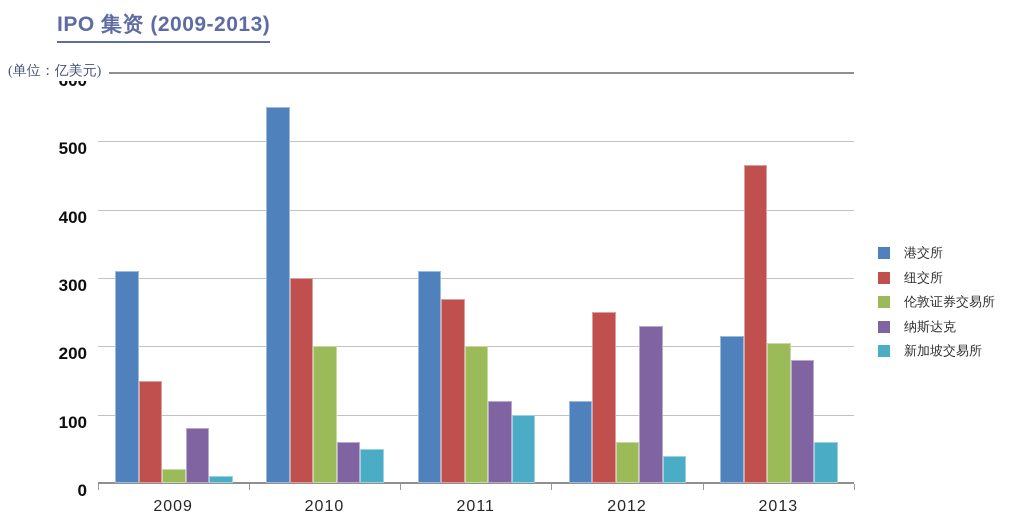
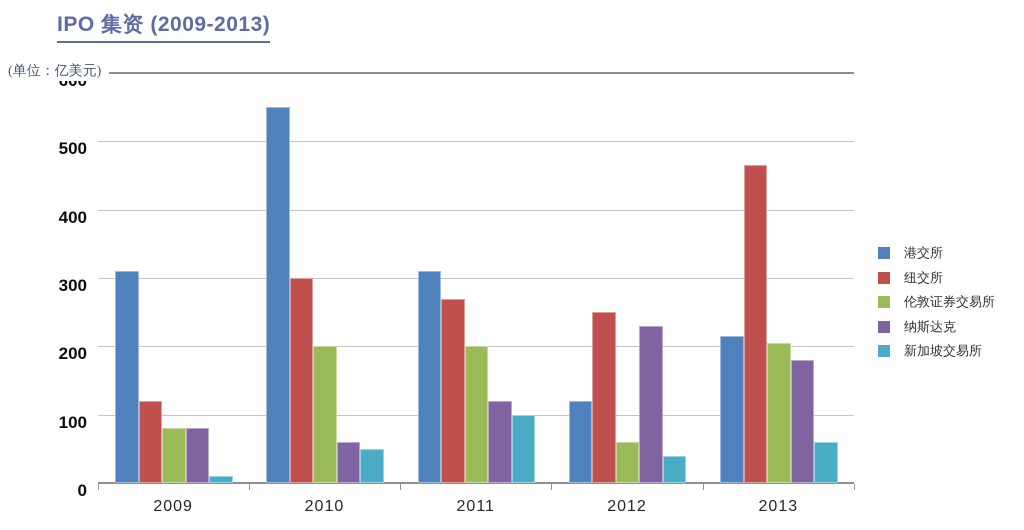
纽交所/2009: 150 -> 120
伦敦证券交易所/2009: 20 -> 80
